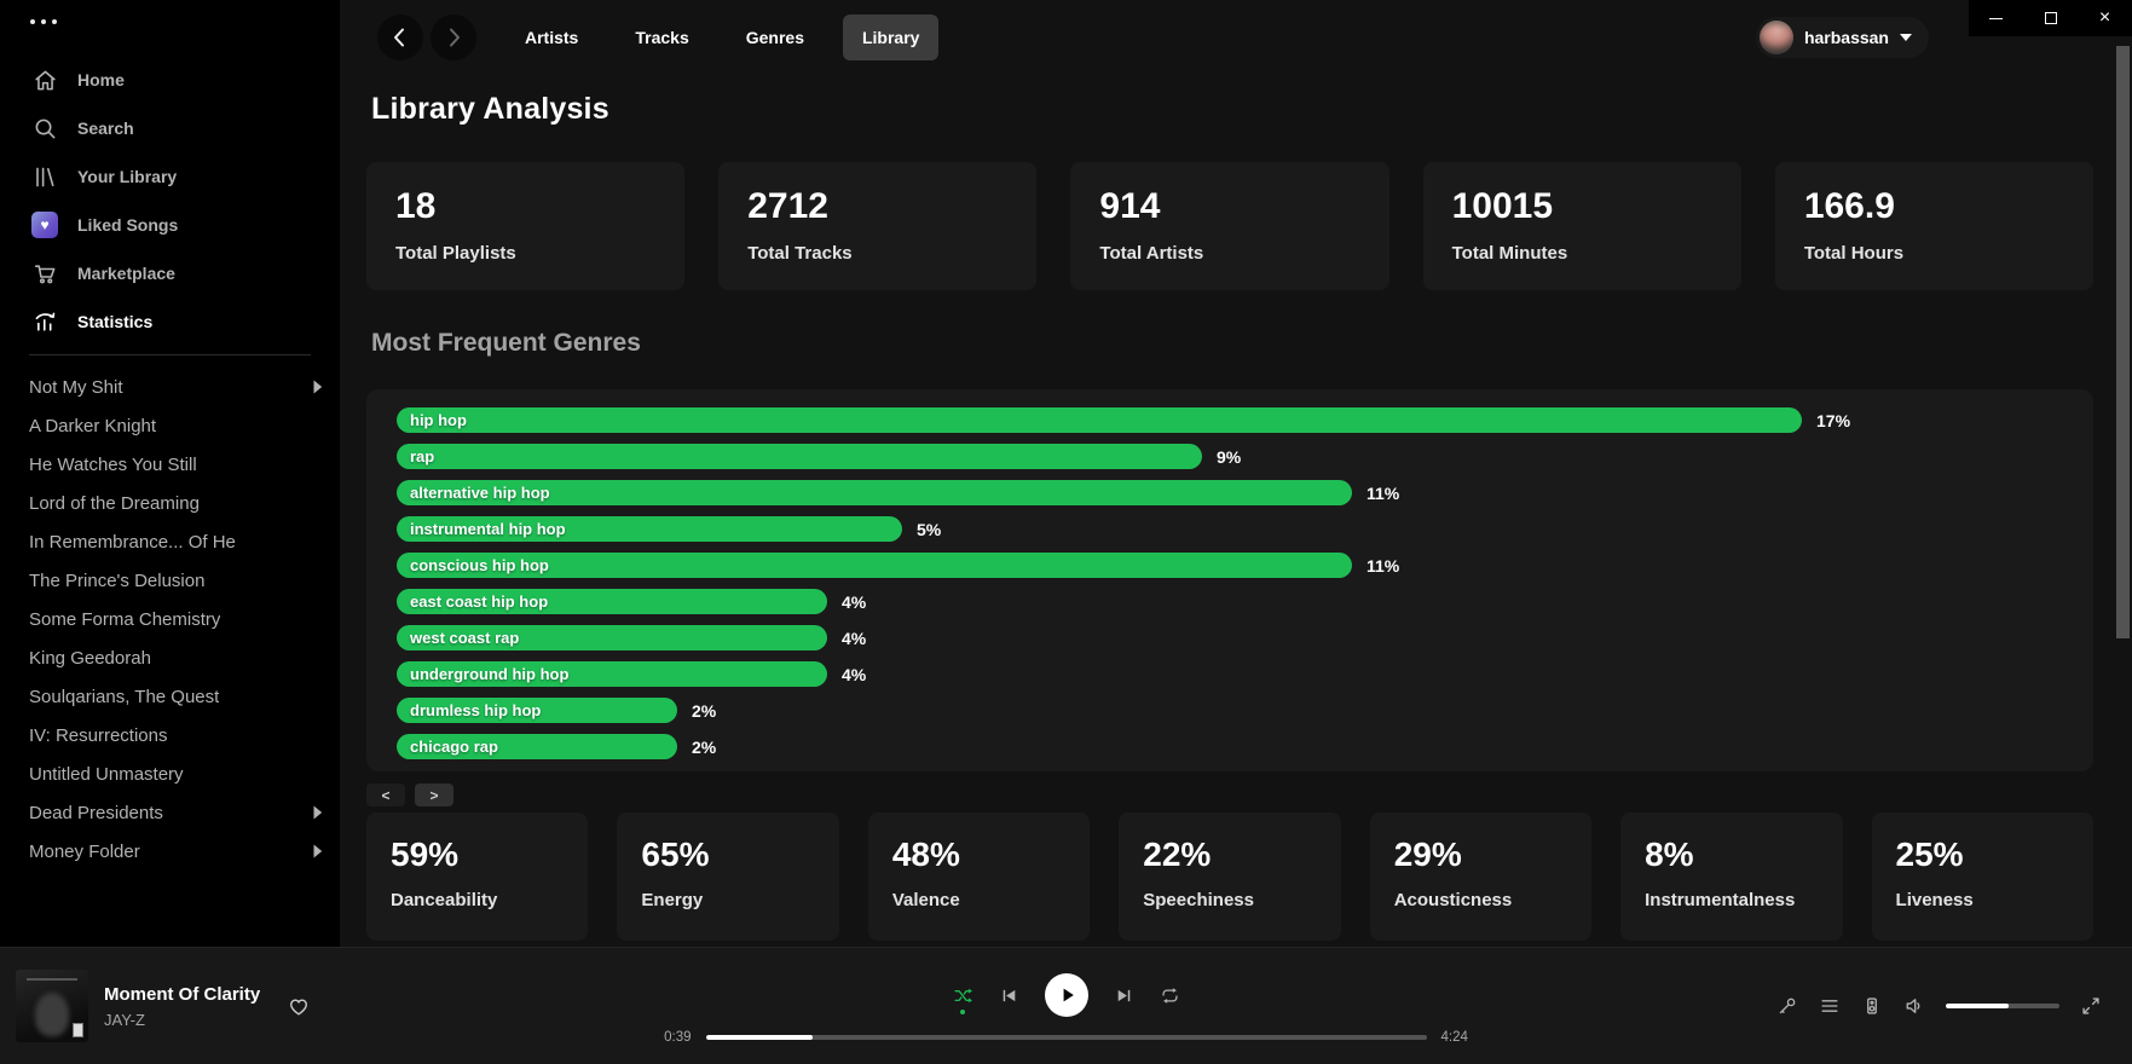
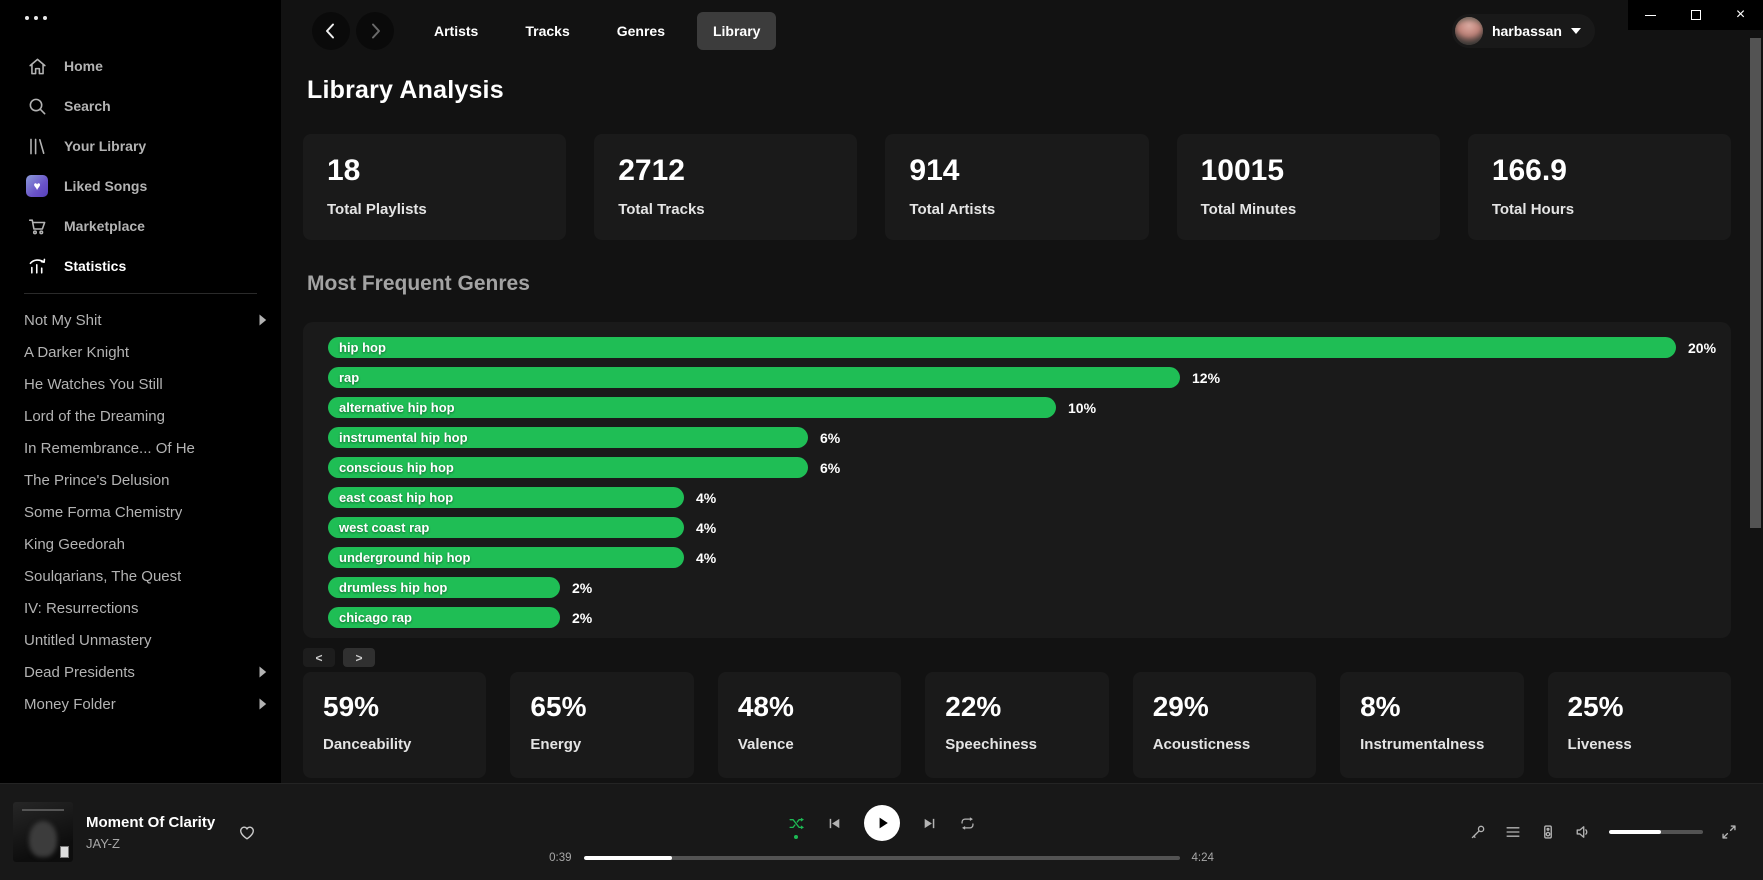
hip hop: 17% -> 20%
rap: 9% -> 12%
alternative hip hop: 11% -> 10%
instrumental hip hop: 5% -> 6%
conscious hip hop: 11% -> 6%
